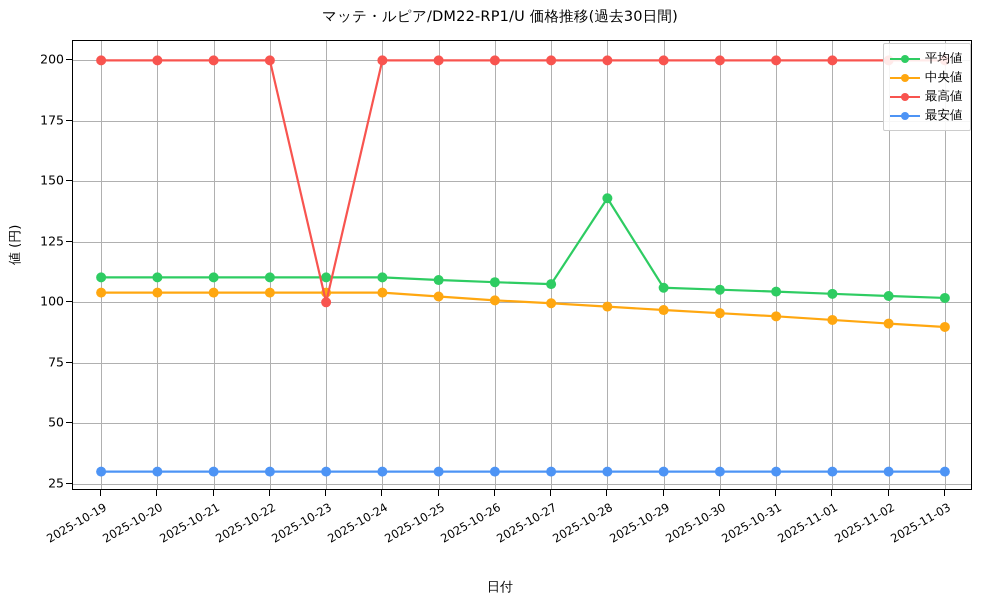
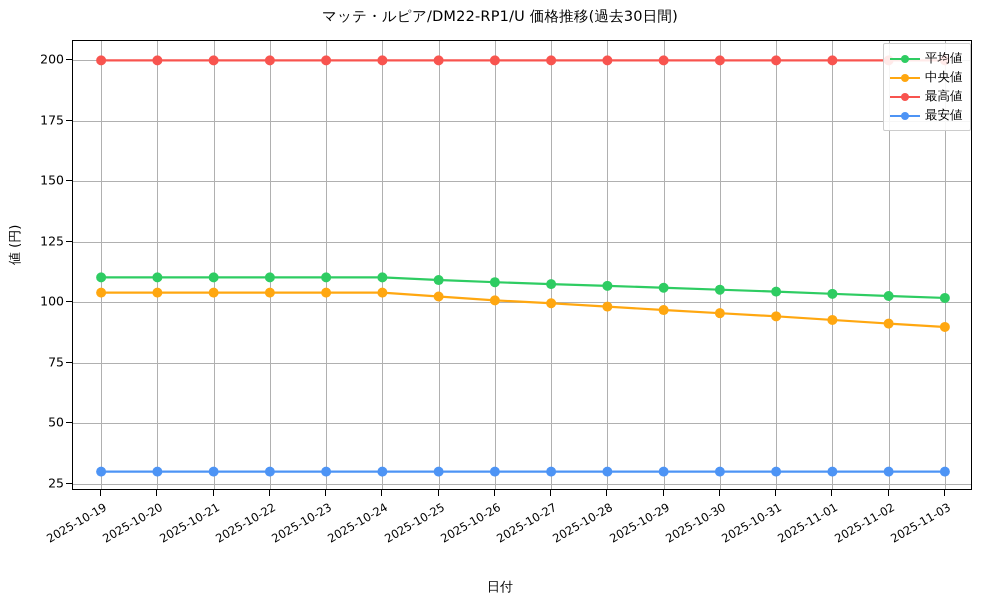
最高値/2025-10-23: 100 -> 200
平均値/2025-10-28: 143 -> 107
